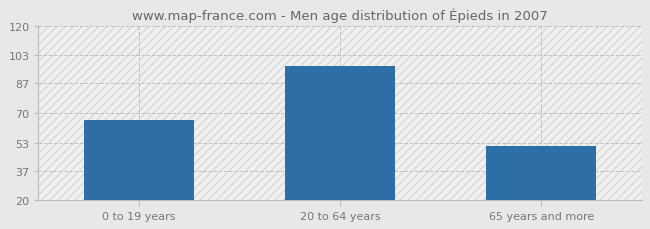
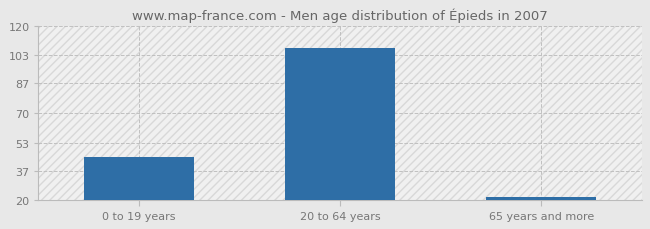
0 to 19 years: 66 -> 45
20 to 64 years: 97 -> 107
65 years and more: 51 -> 22
